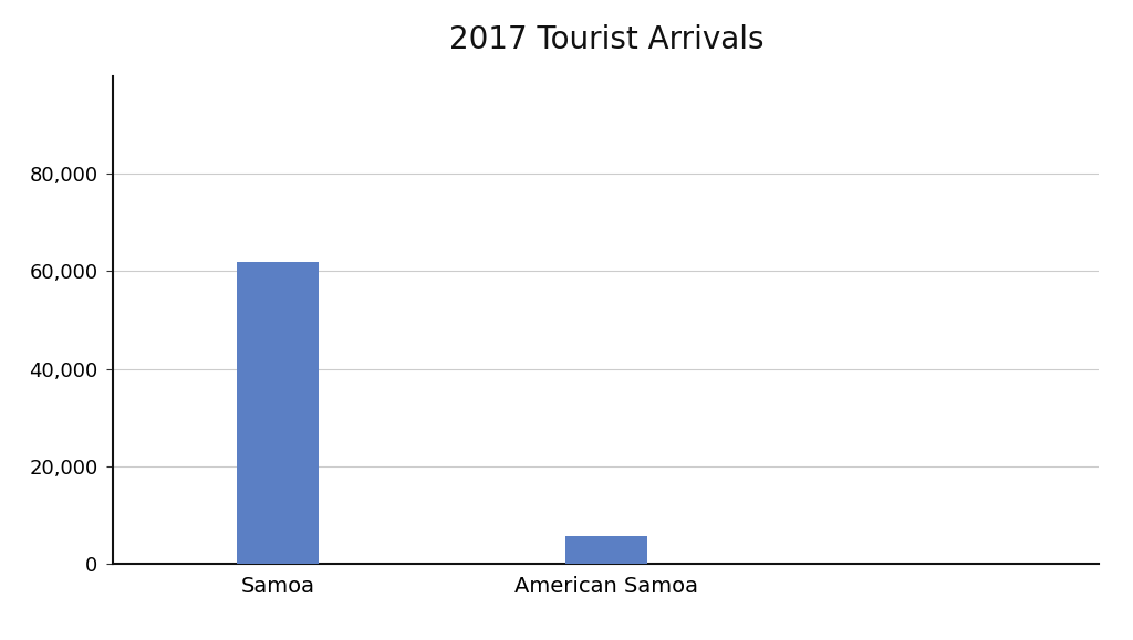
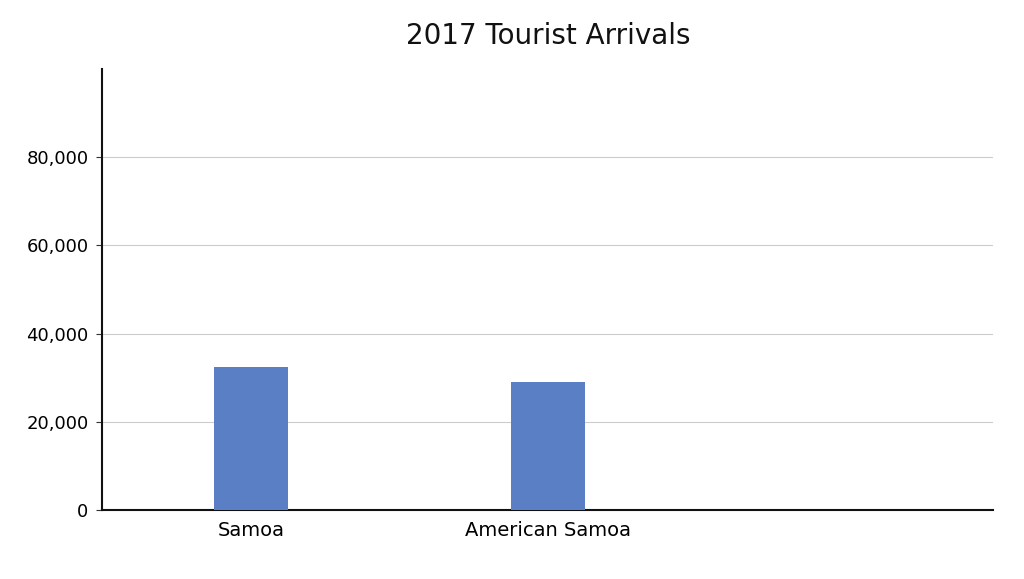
Samoa: 62,000 -> 32,500
American Samoa: 5,500 -> 29,000
